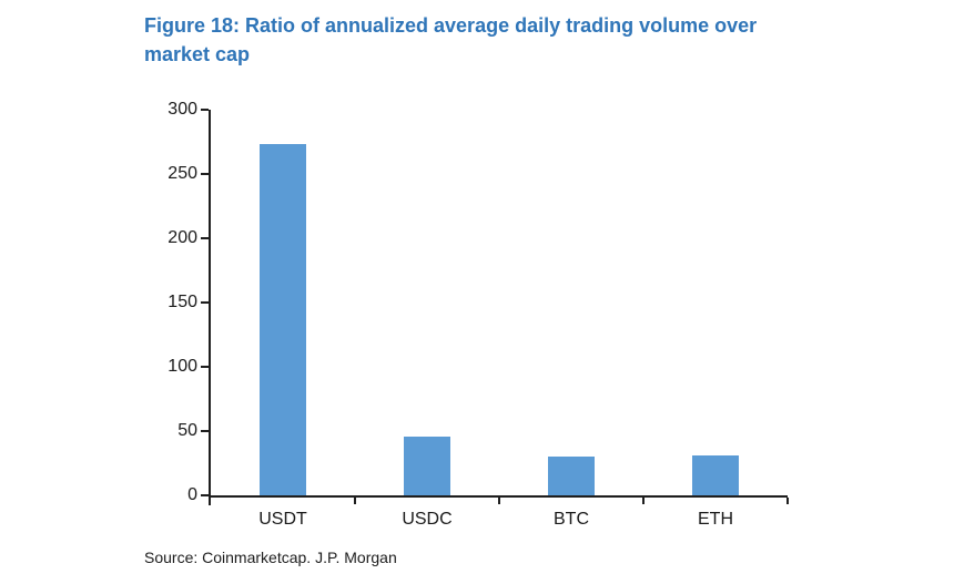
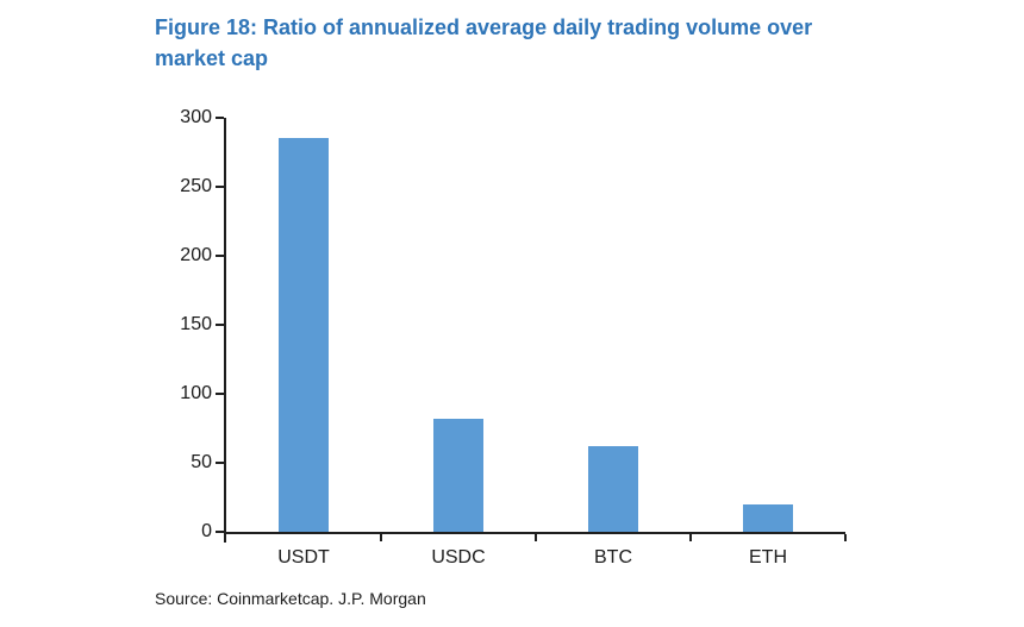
USDT: 273 -> 285
USDC: 46 -> 82
BTC: 30 -> 62
ETH: 31 -> 20
